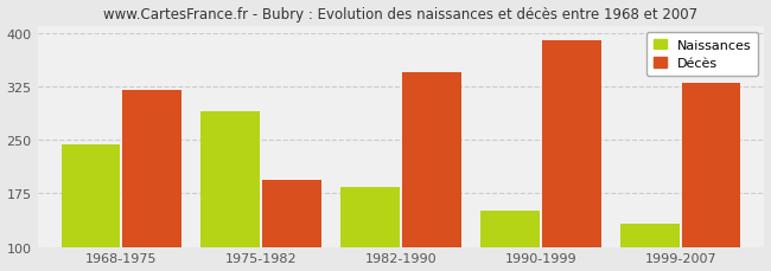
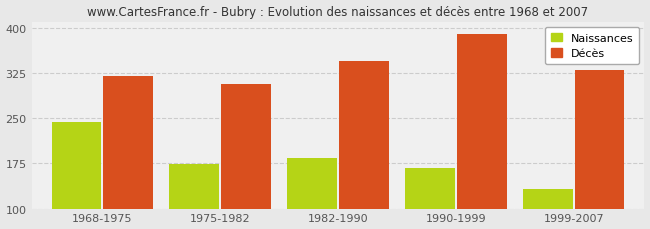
Naissances/1975-1982: 290 -> 174
Décès/1975-1982: 194 -> 307
Naissances/1990-1999: 150 -> 168
